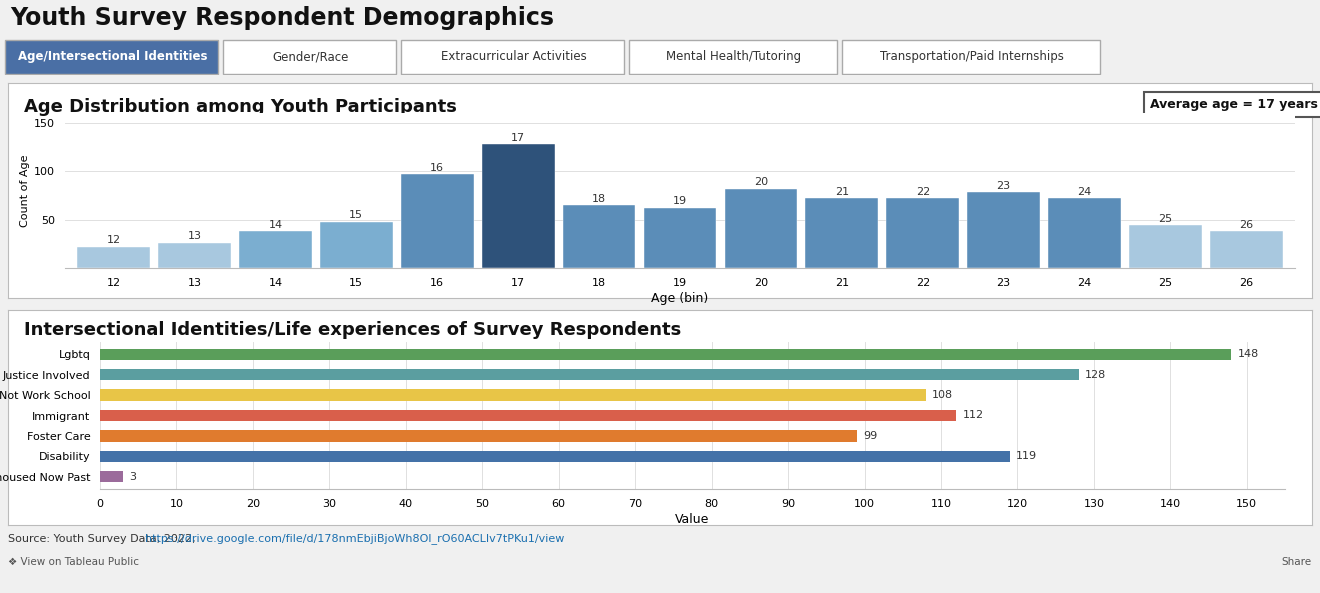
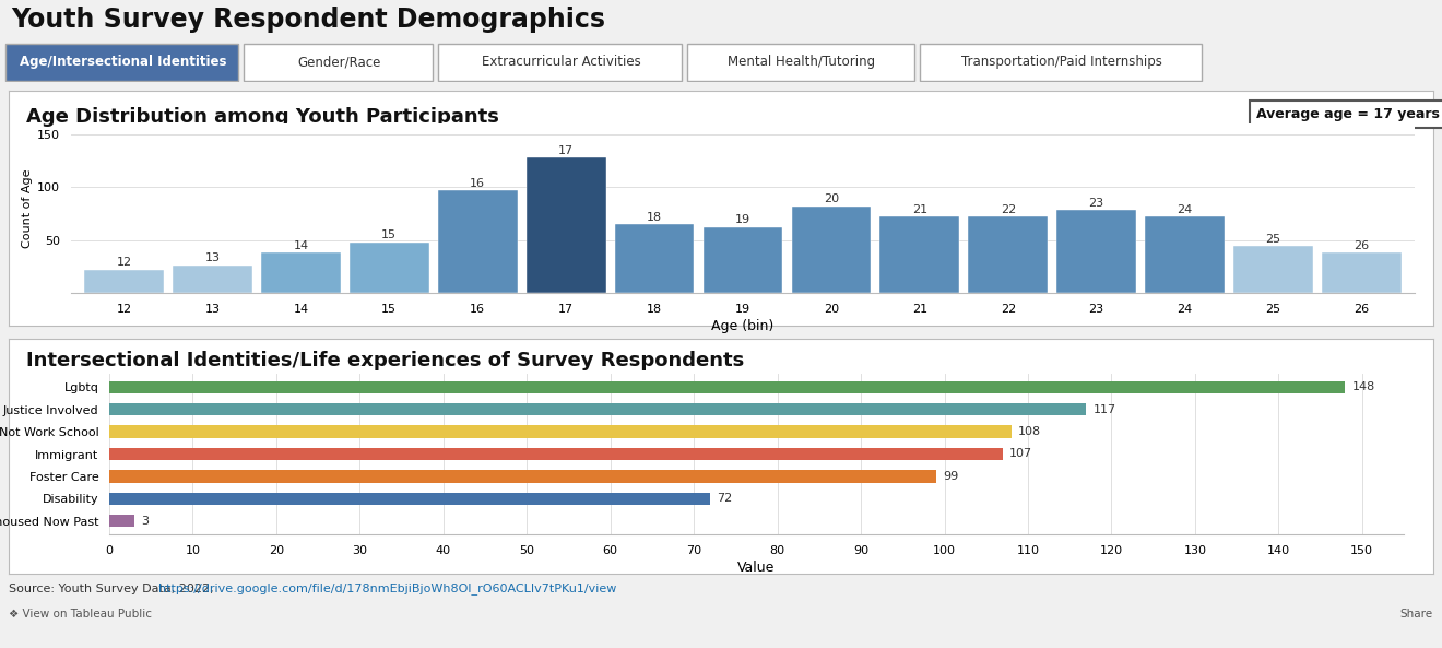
Justice Involved: 128 -> 117
Immigrant: 112 -> 107
Disability: 119 -> 72
